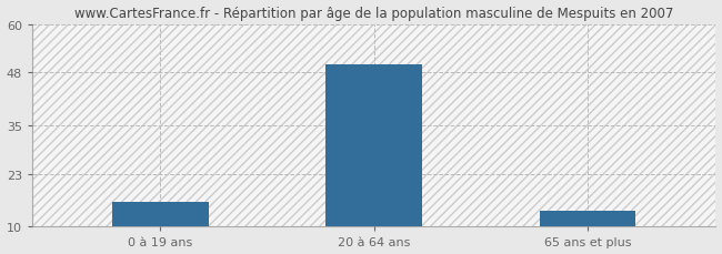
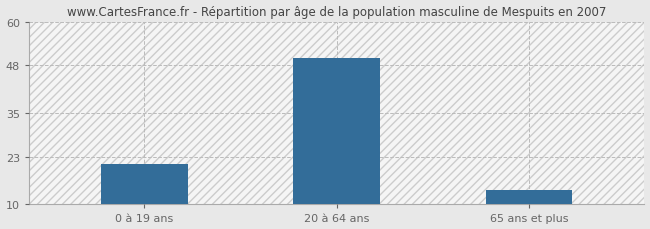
0 à 19 ans: 16 -> 21
